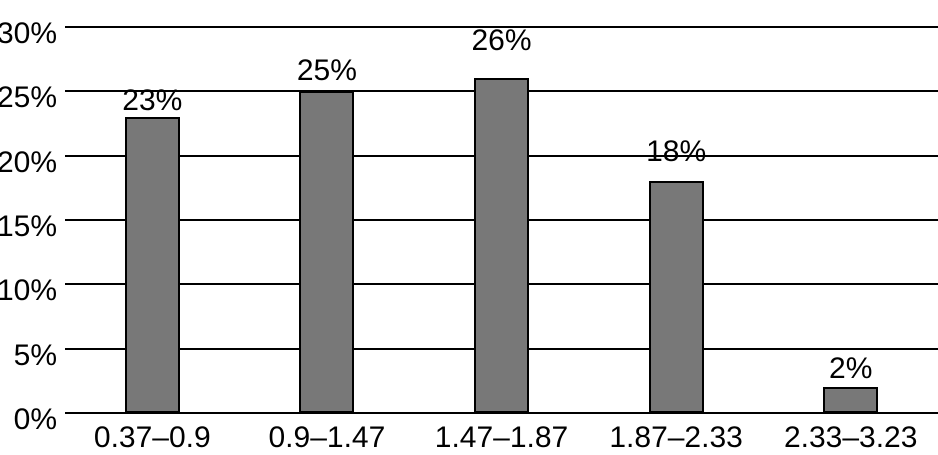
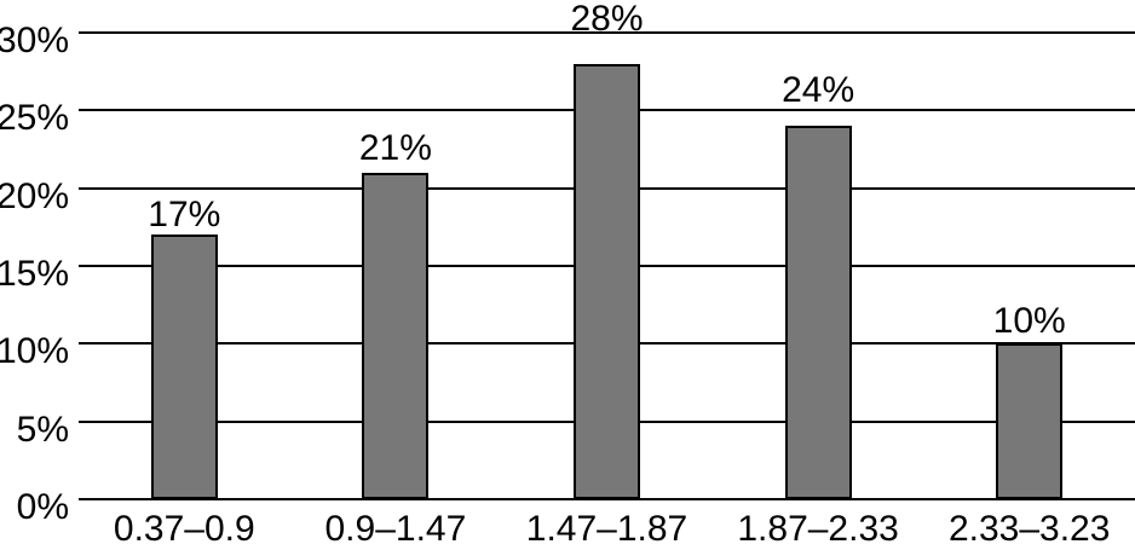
0.37–0.9: 23% -> 17%
0.9–1.47: 25% -> 21%
1.47–1.87: 26% -> 28%
1.87–2.33: 18% -> 24%
2.33–3.23: 2% -> 10%
